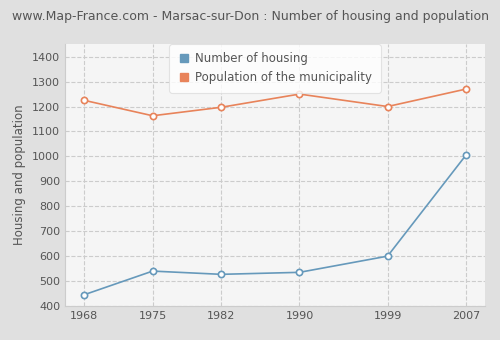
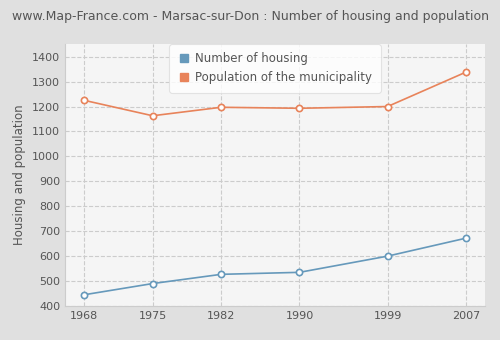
Number of housing/1975: 540 -> 490
Population of the municipality/1990: 1250 -> 1193
Number of housing/2007: 1005 -> 672
Population of the municipality/2007: 1270 -> 1338
